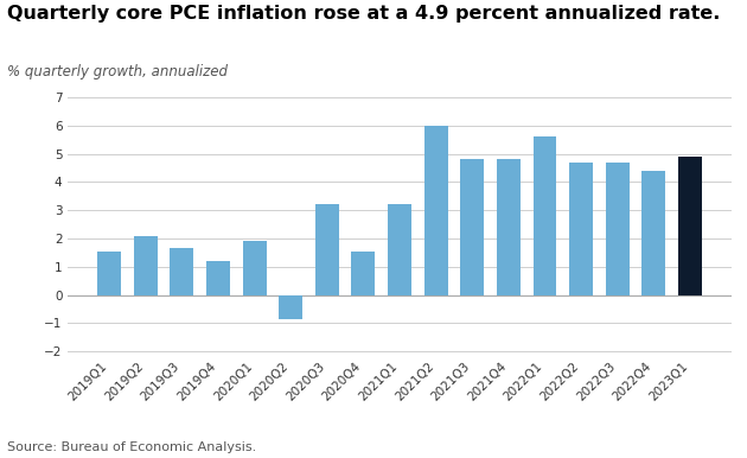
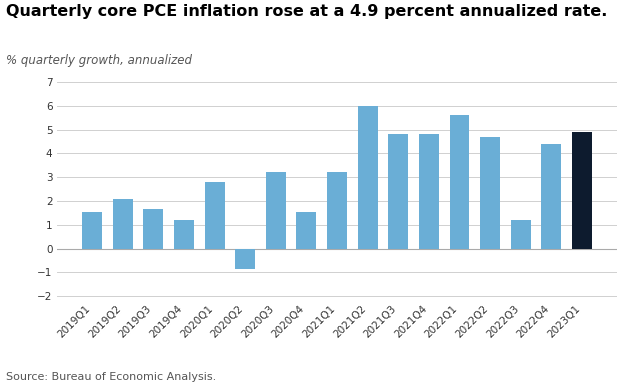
2020Q1: 1.90 -> 2.80
2022Q3: 4.70 -> 1.20
